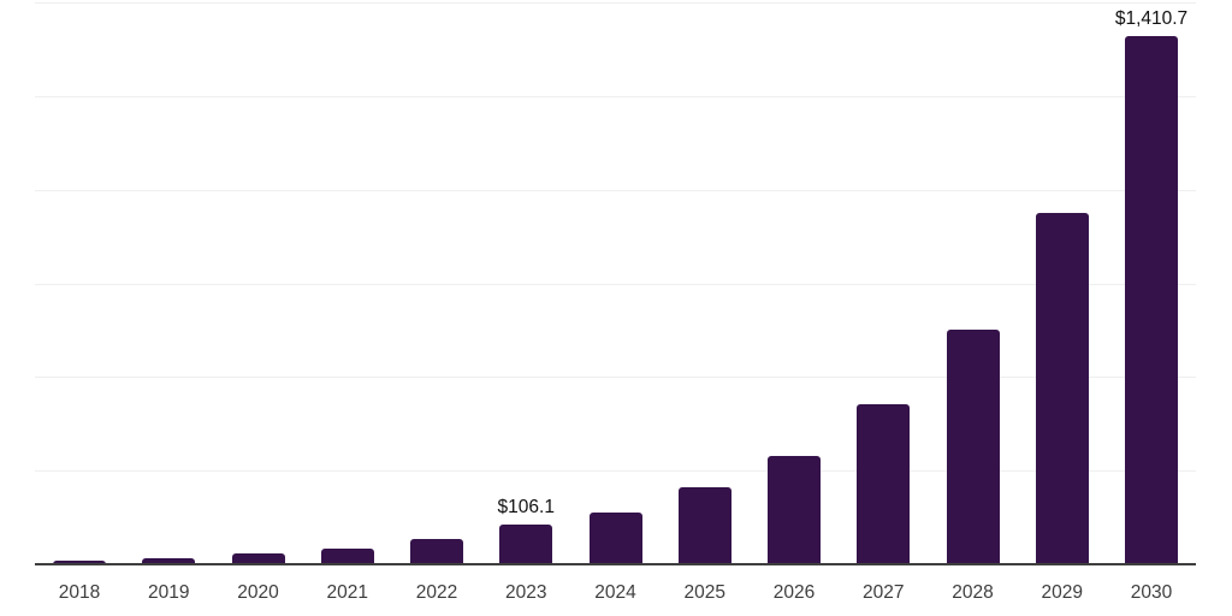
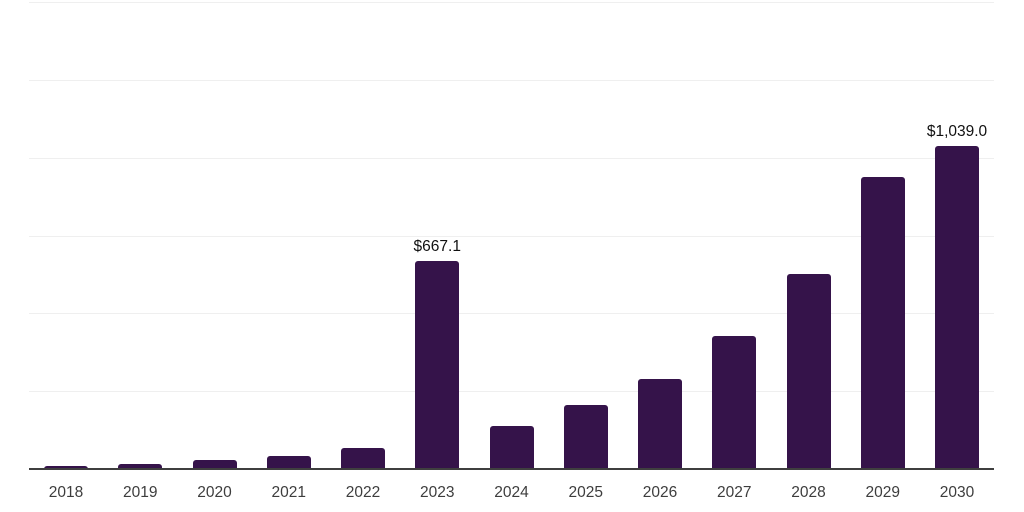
2023: $106.1 -> $667.1
2030: $1,410.7 -> $1,039.0
